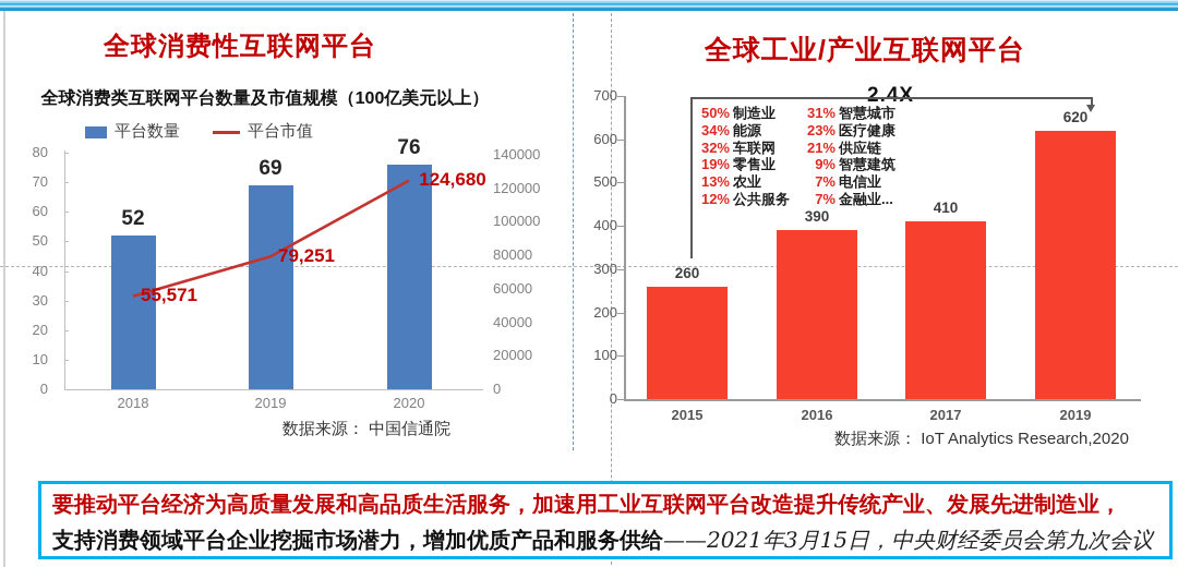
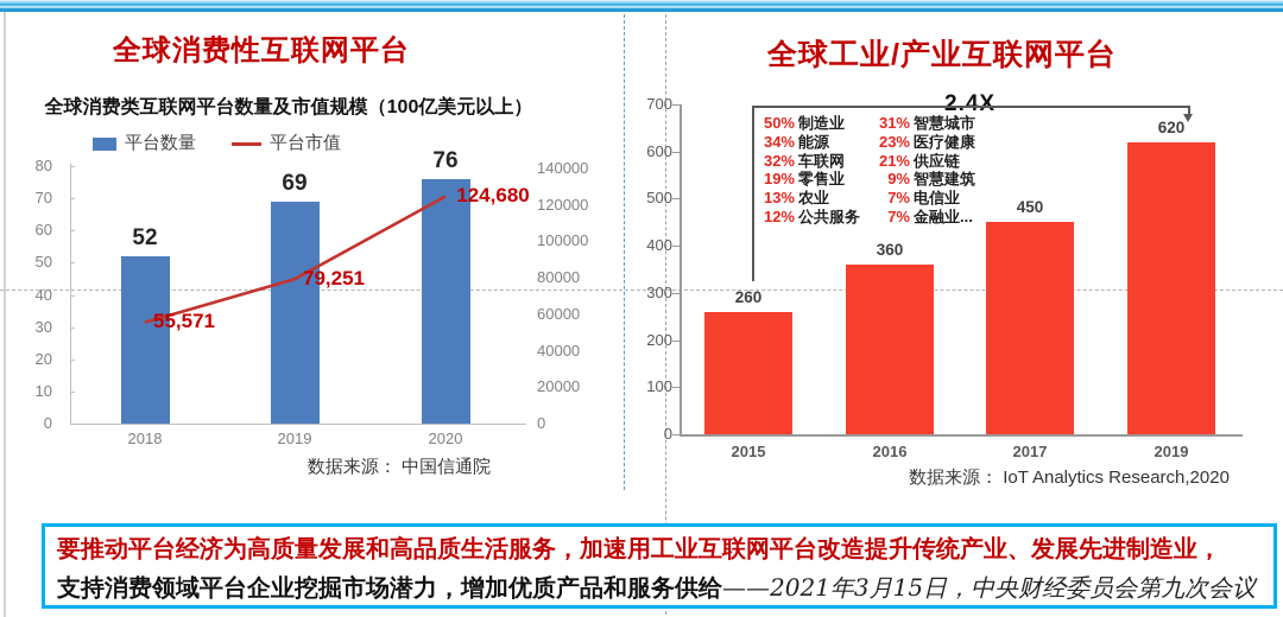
全球工业/产业互联网平台/2016: 390 -> 360
全球工业/产业互联网平台/2017: 410 -> 450
